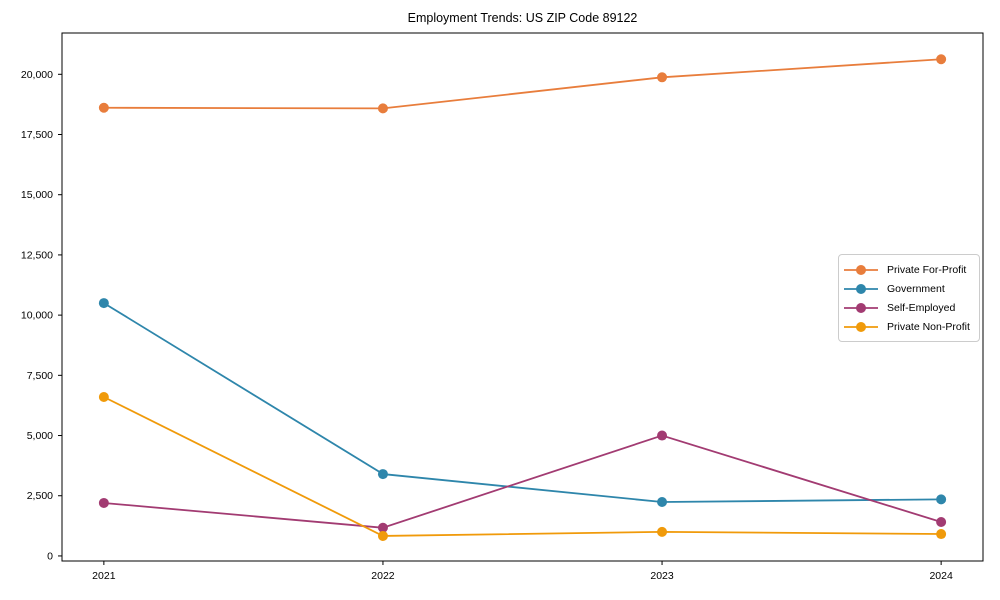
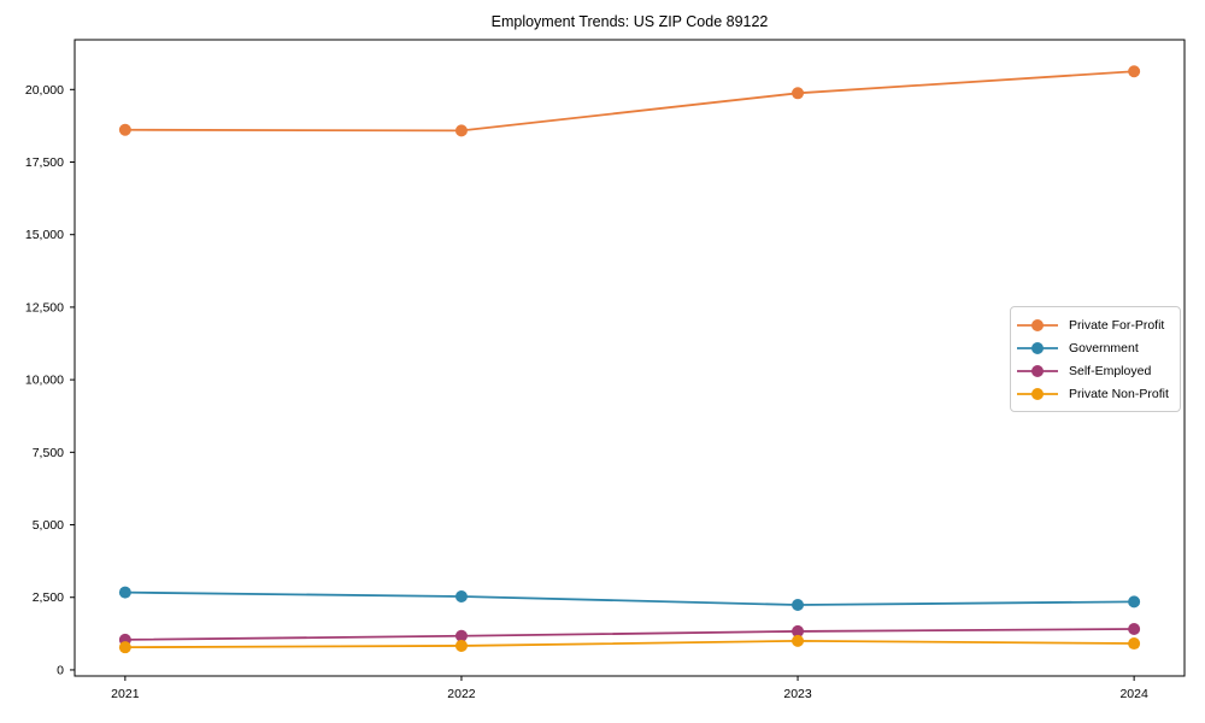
Government/2021: 10500 -> 2700
Self-Employed/2021: 2200 -> 1000
Private Non-Profit/2021: 6600 -> 800
Government/2022: 3400 -> 2500
Self-Employed/2023: 5000 -> 1300
